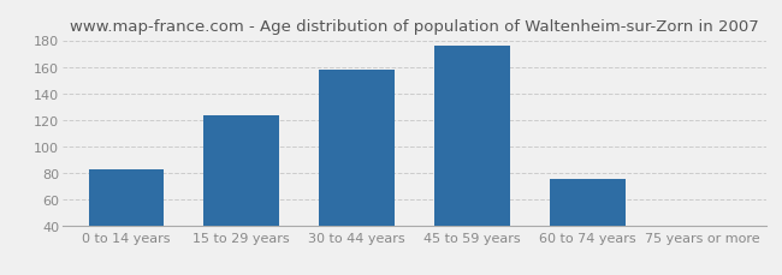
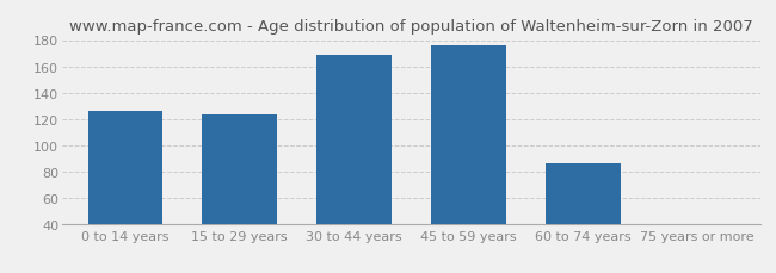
0 to 14 years: 82 -> 126
30 to 44 years: 158 -> 169
60 to 74 years: 75 -> 86
